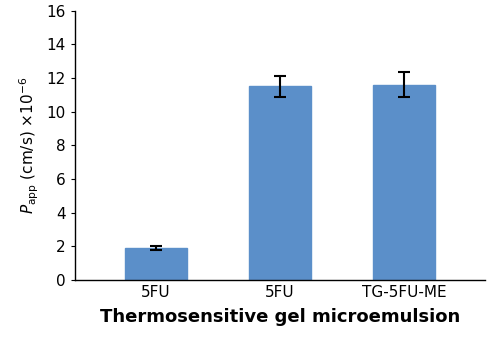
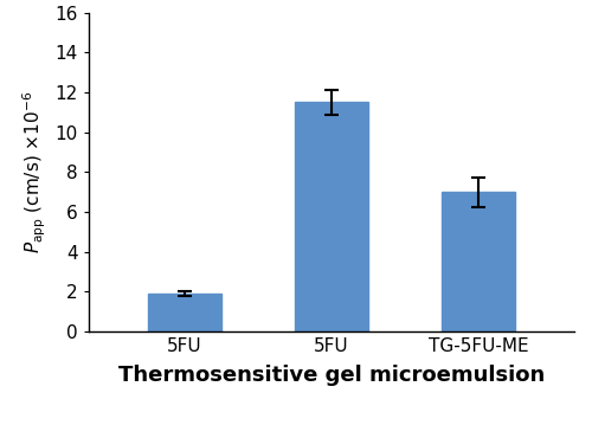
TG-5FU-ME: 11.6 -> 7.0
